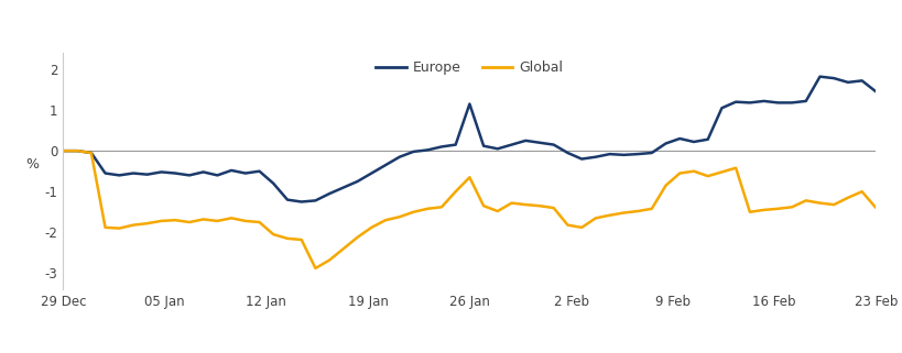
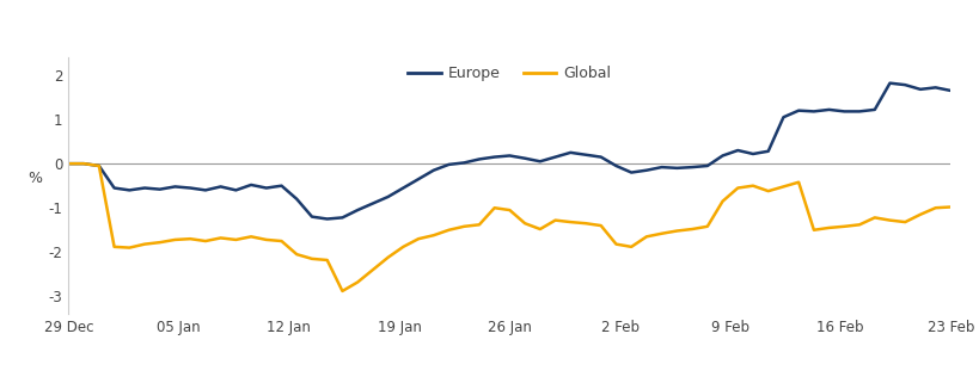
Europe/26 Jan: 1.15 -> 0.18
Global/26 Jan: -0.65 -> -1.05
Europe/23 Feb: 1.45 -> 1.65
Global/23 Feb: -1.40 -> -0.98
